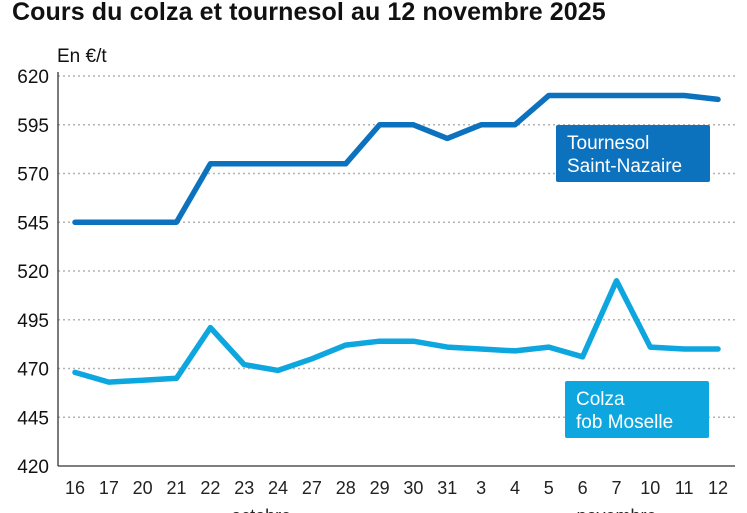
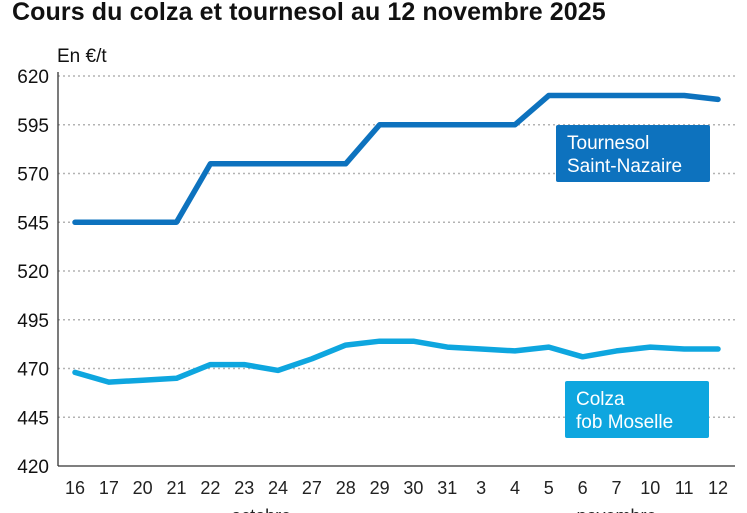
Colza fob Moselle/22: 491 -> 472
Tournesol Saint-Nazaire/31: 588 -> 595
Colza fob Moselle/7: 515 -> 479
